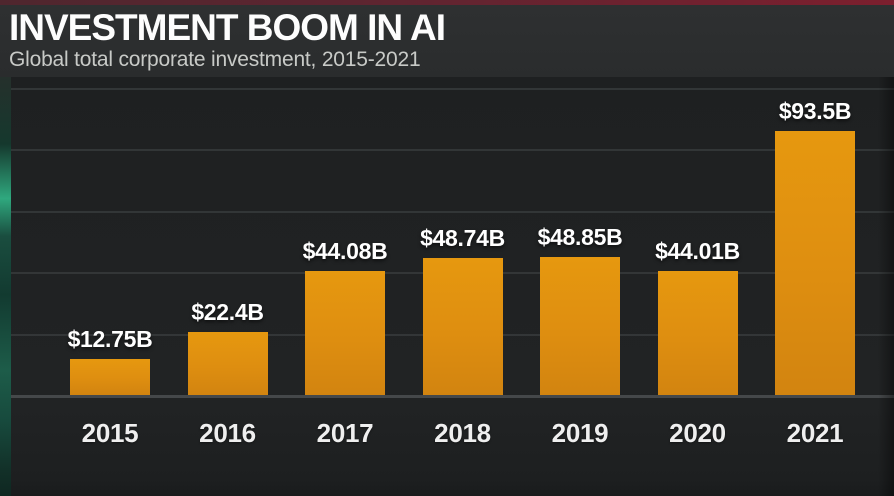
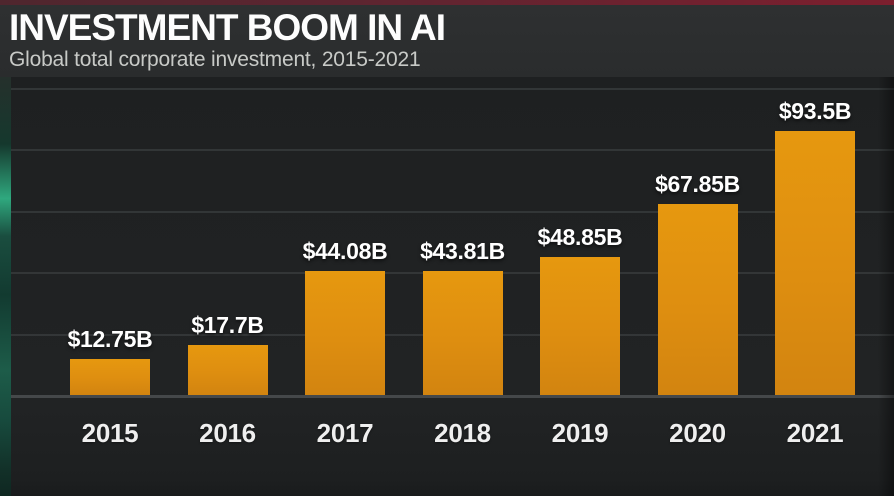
2016: $22.4B -> $17.7B
2018: $48.74B -> $43.81B
2020: $44.01B -> $67.85B
